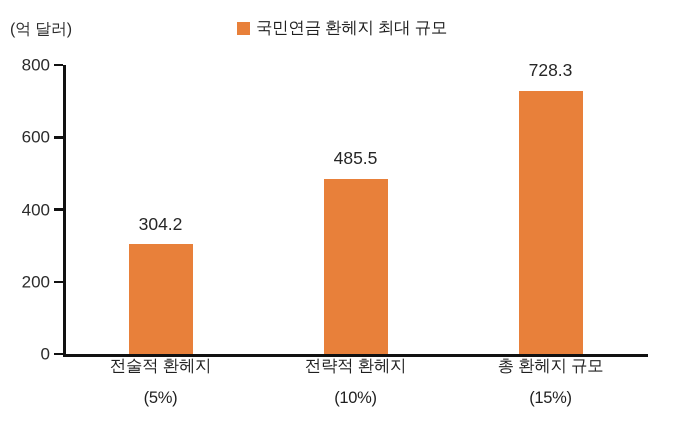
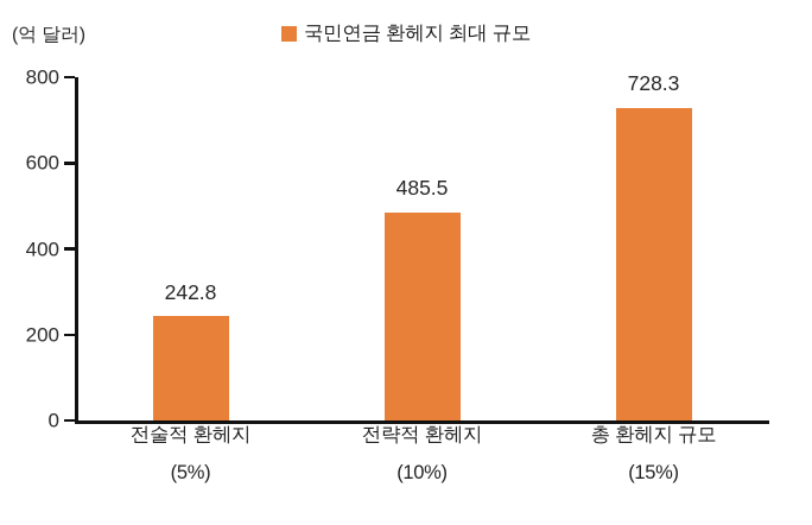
전술적 환헤지 (5%): 304.2 -> 242.8
